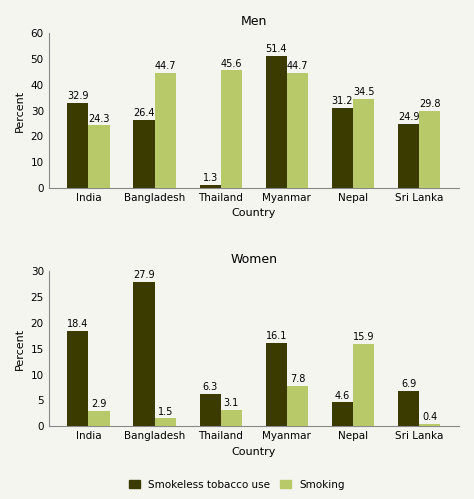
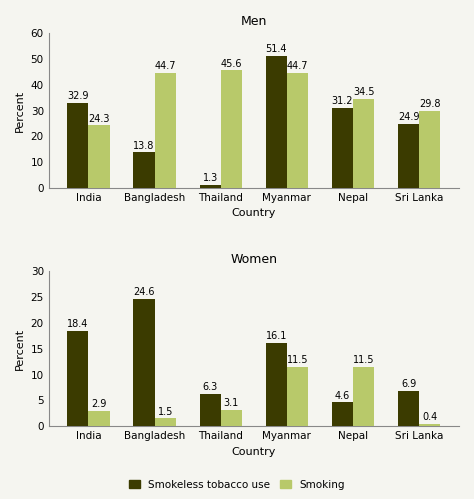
Men/Smokeless tobacco use/Bangladesh: 26.4 -> 13.8
Women/Smokeless tobacco use/Bangladesh: 27.9 -> 24.6
Women/Smoking/Myanmar: 7.8 -> 11.5
Women/Smoking/Nepal: 15.9 -> 11.5
